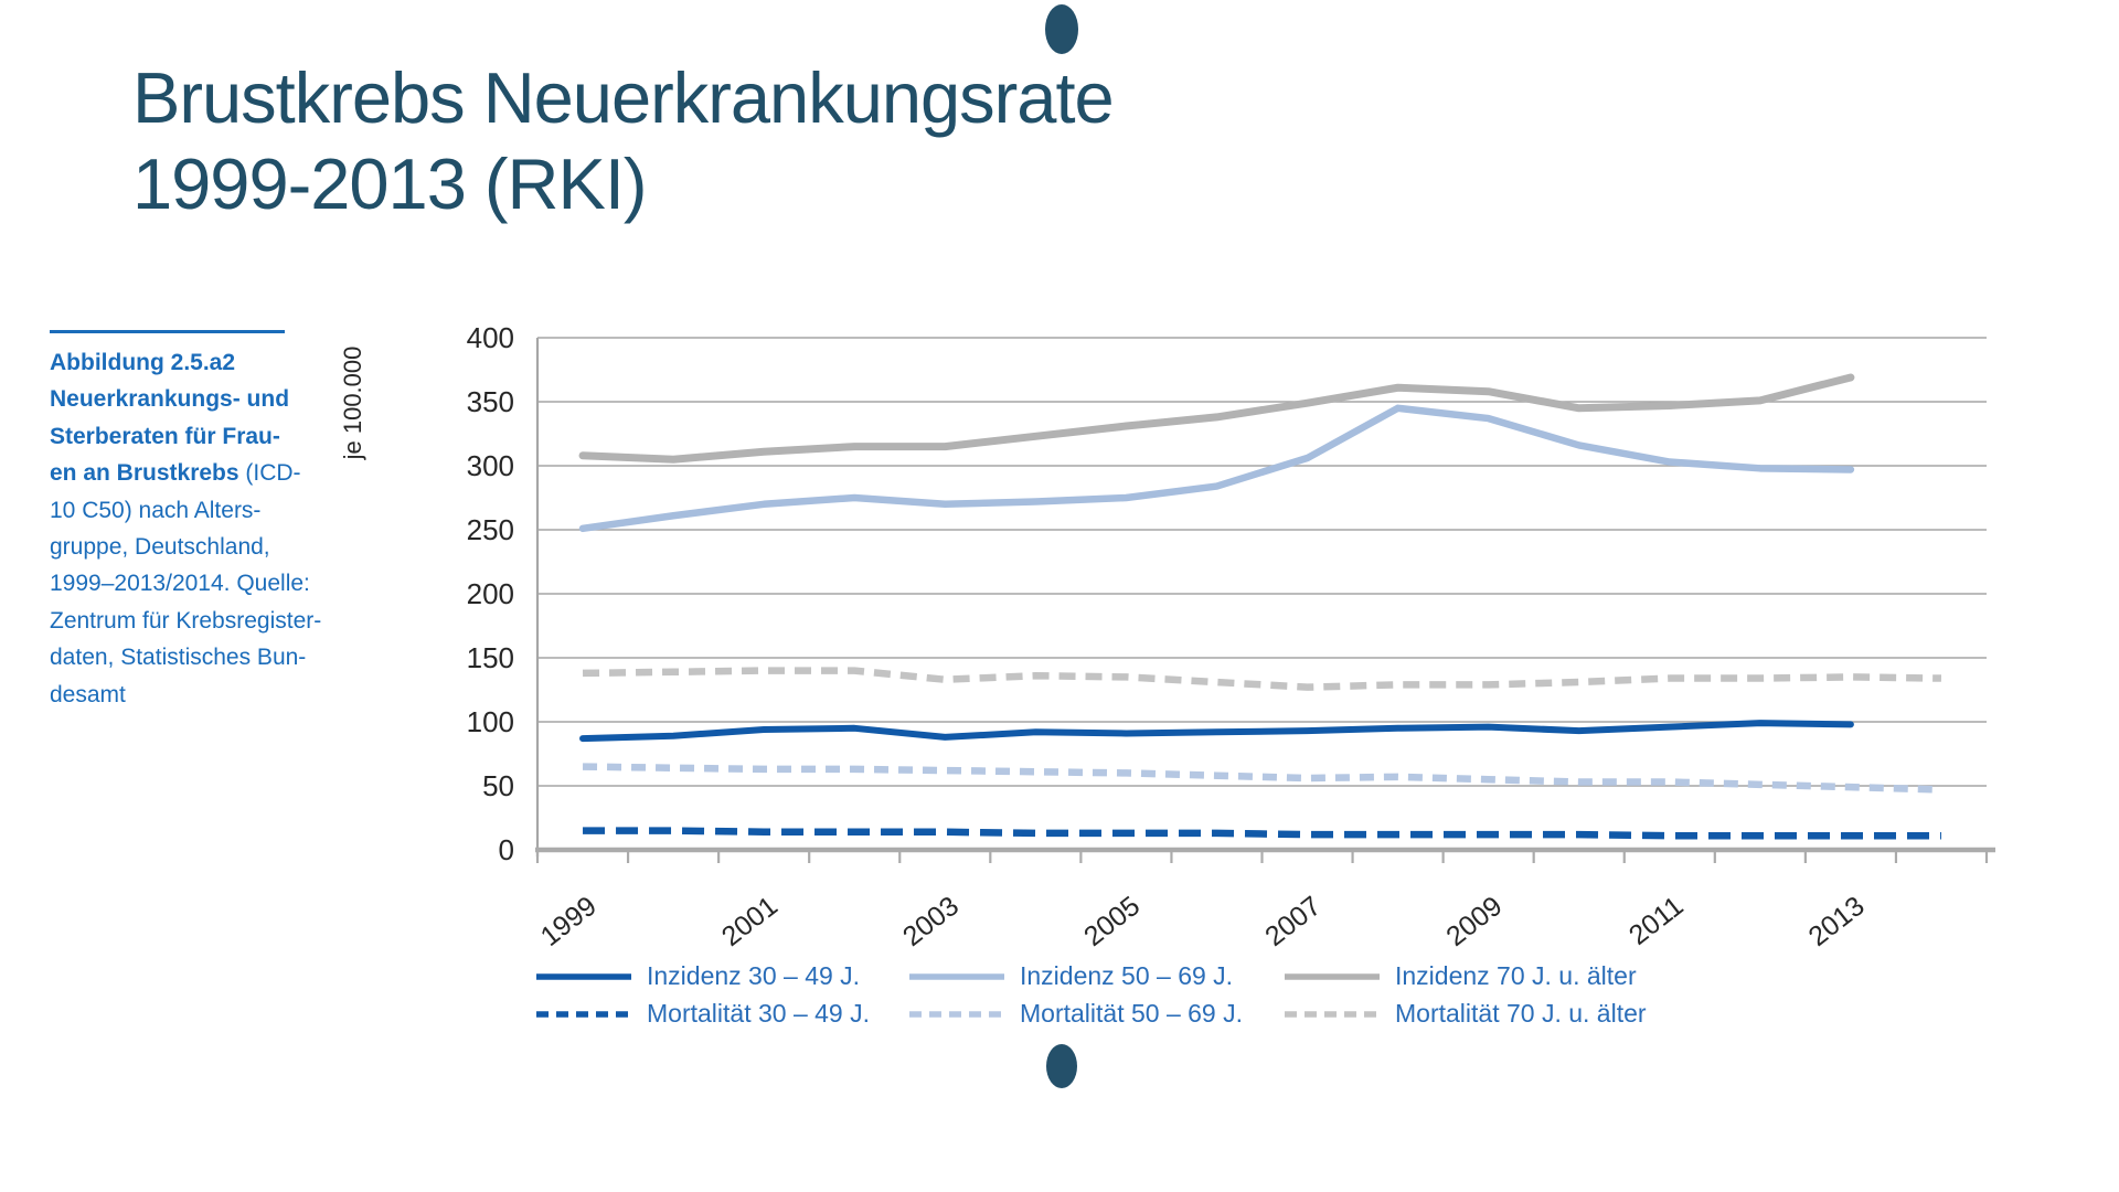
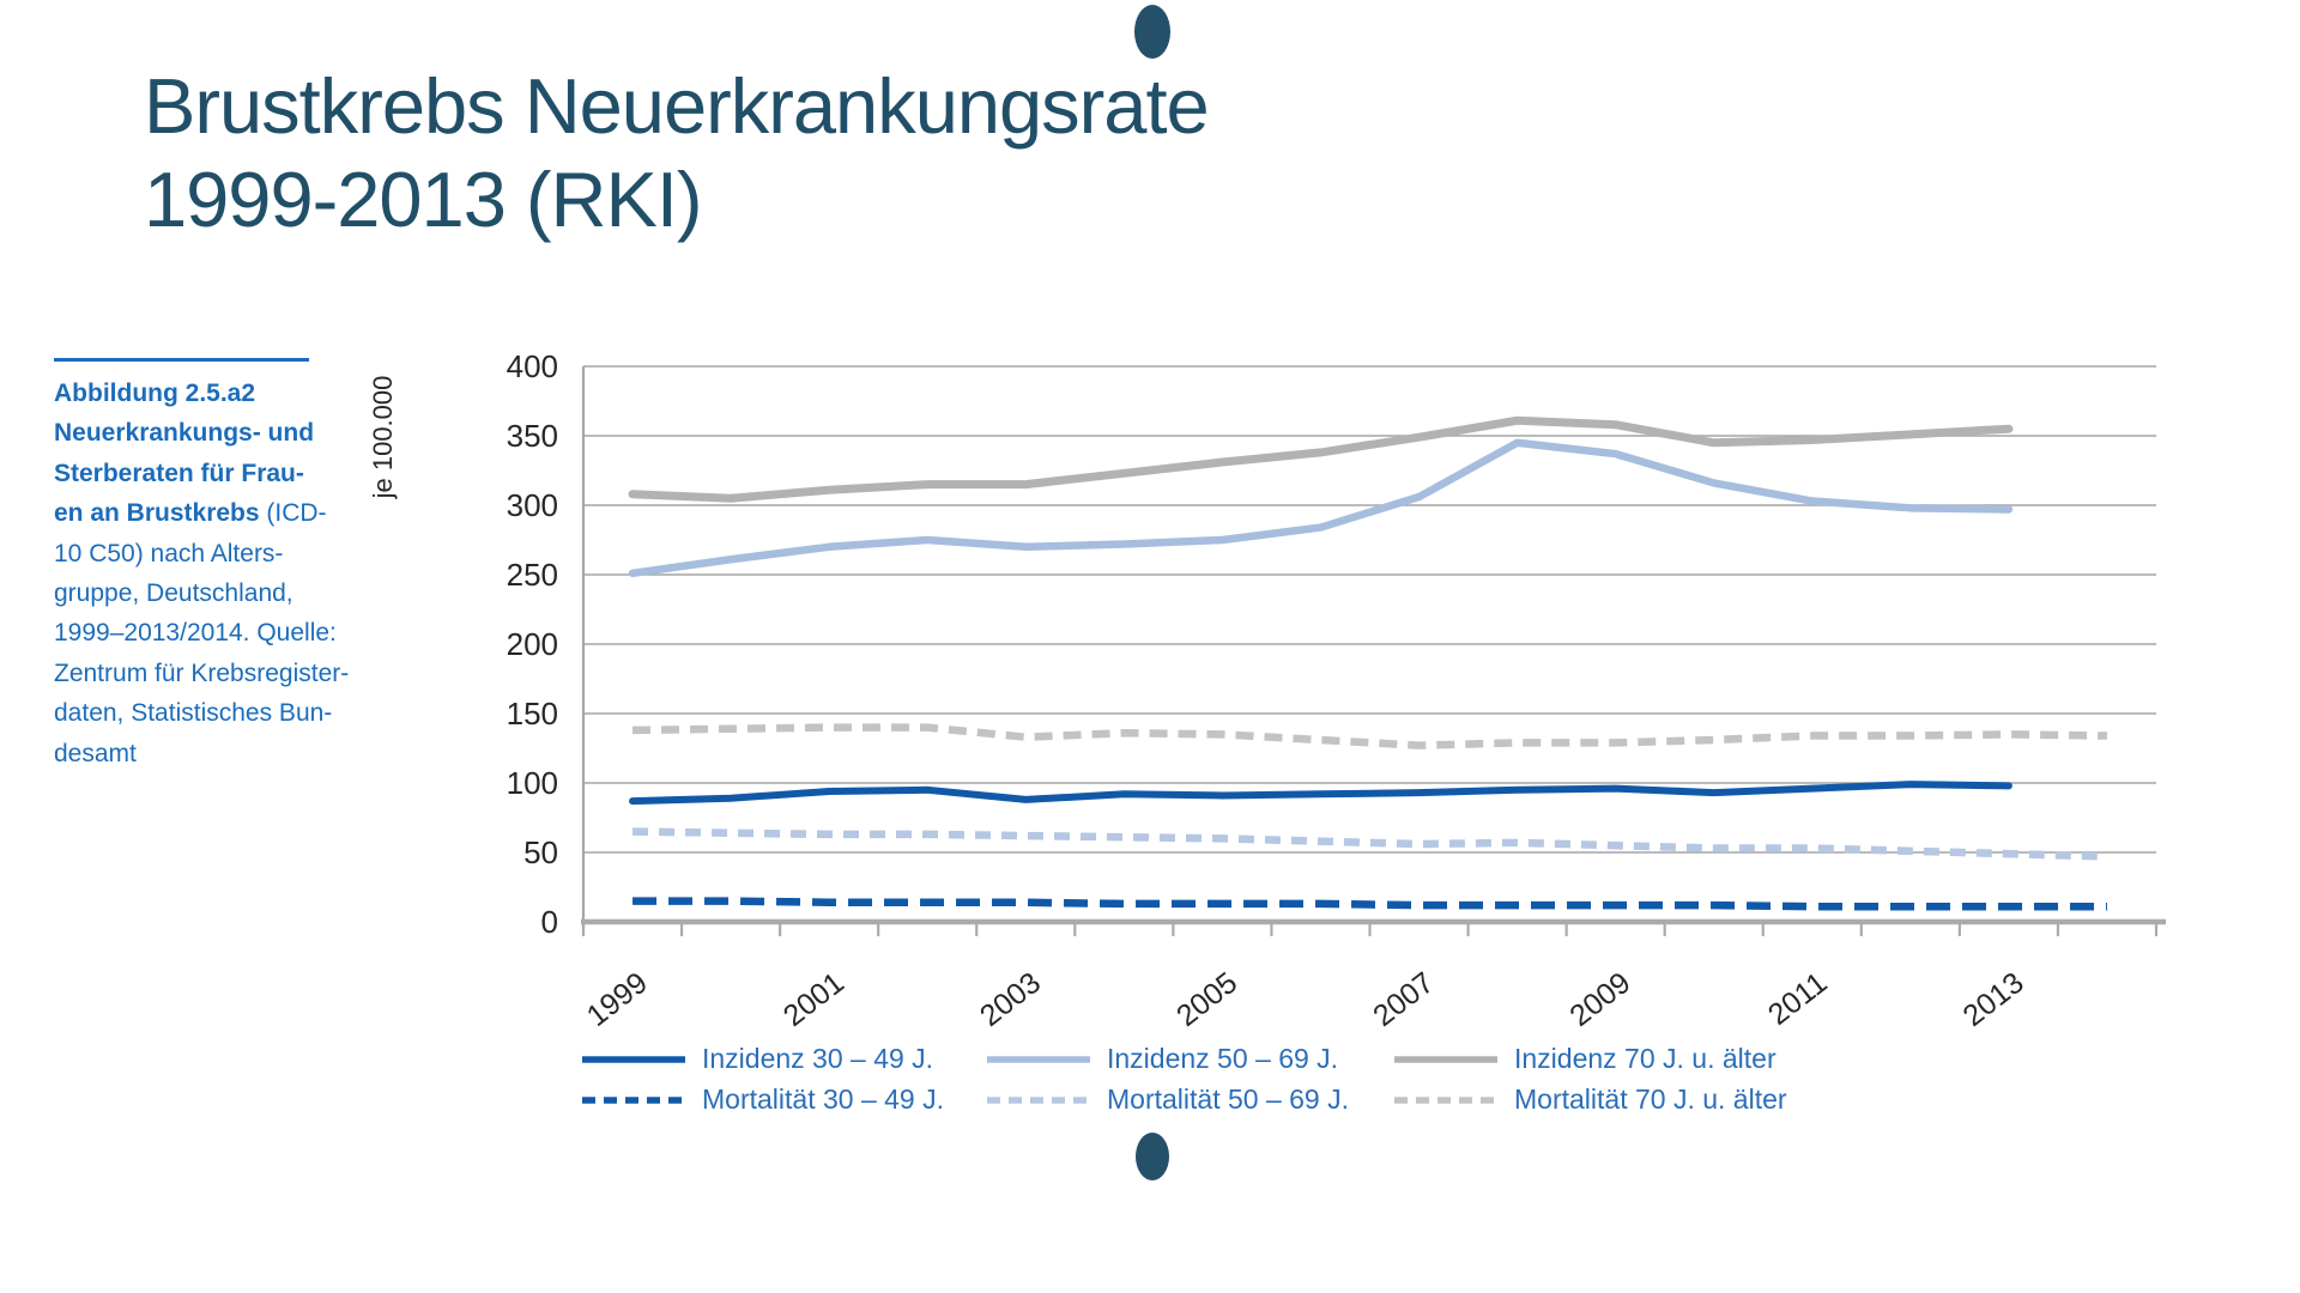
Inzidenz 70 J. u. älter/2013: 369 -> 355
